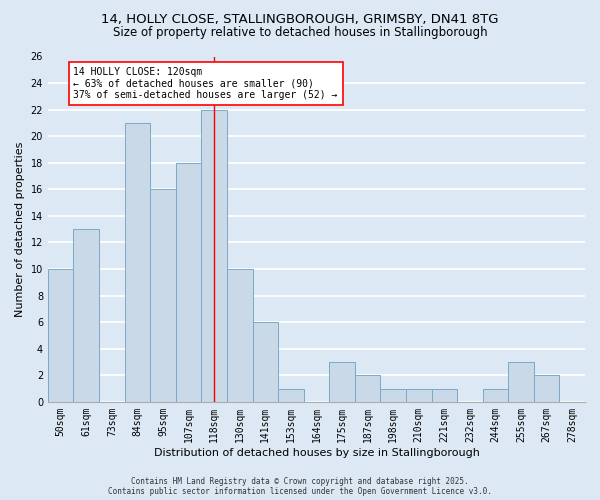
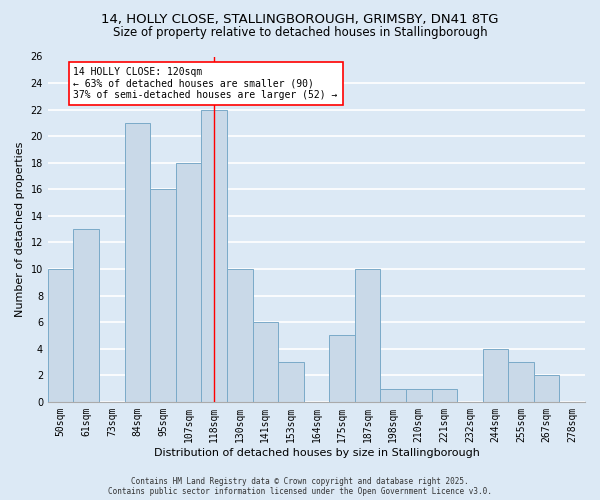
153sqm: 1 -> 3
175sqm: 3 -> 5
187sqm: 2 -> 10
244sqm: 1 -> 4
